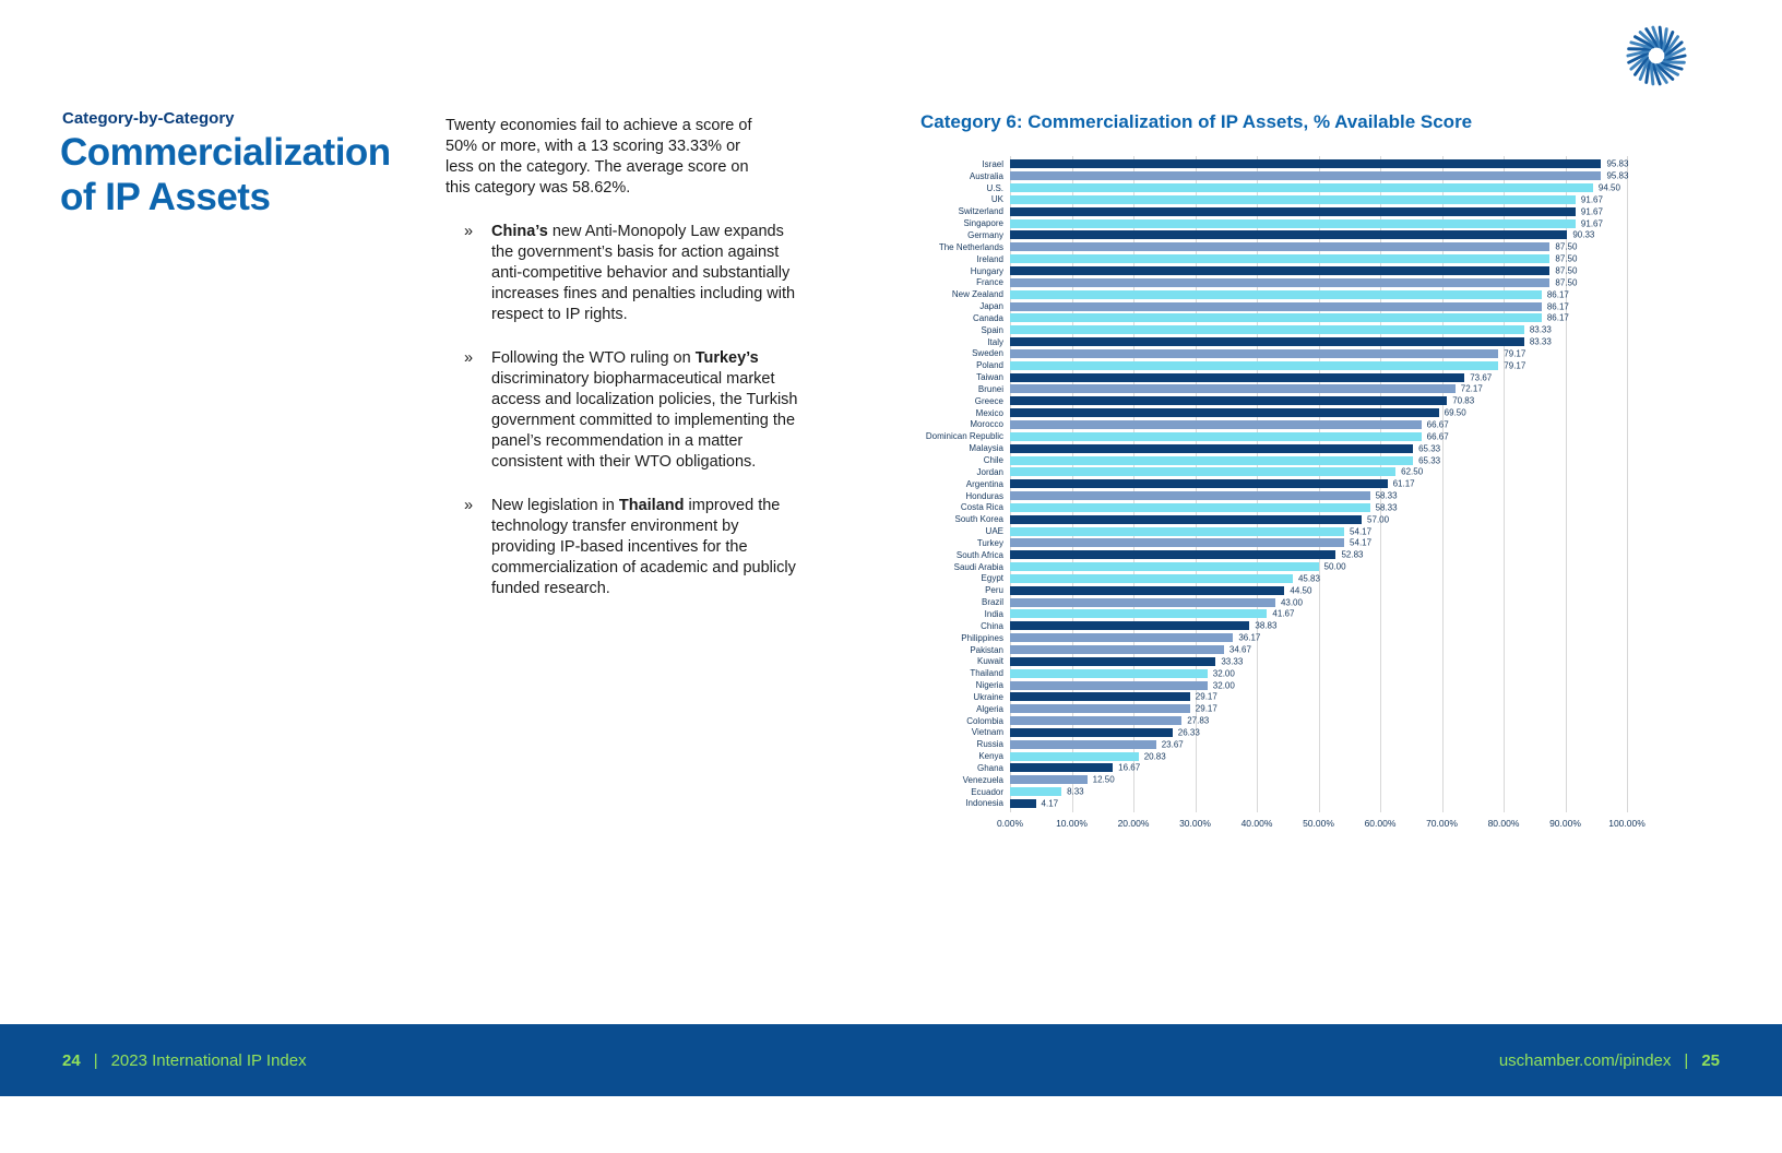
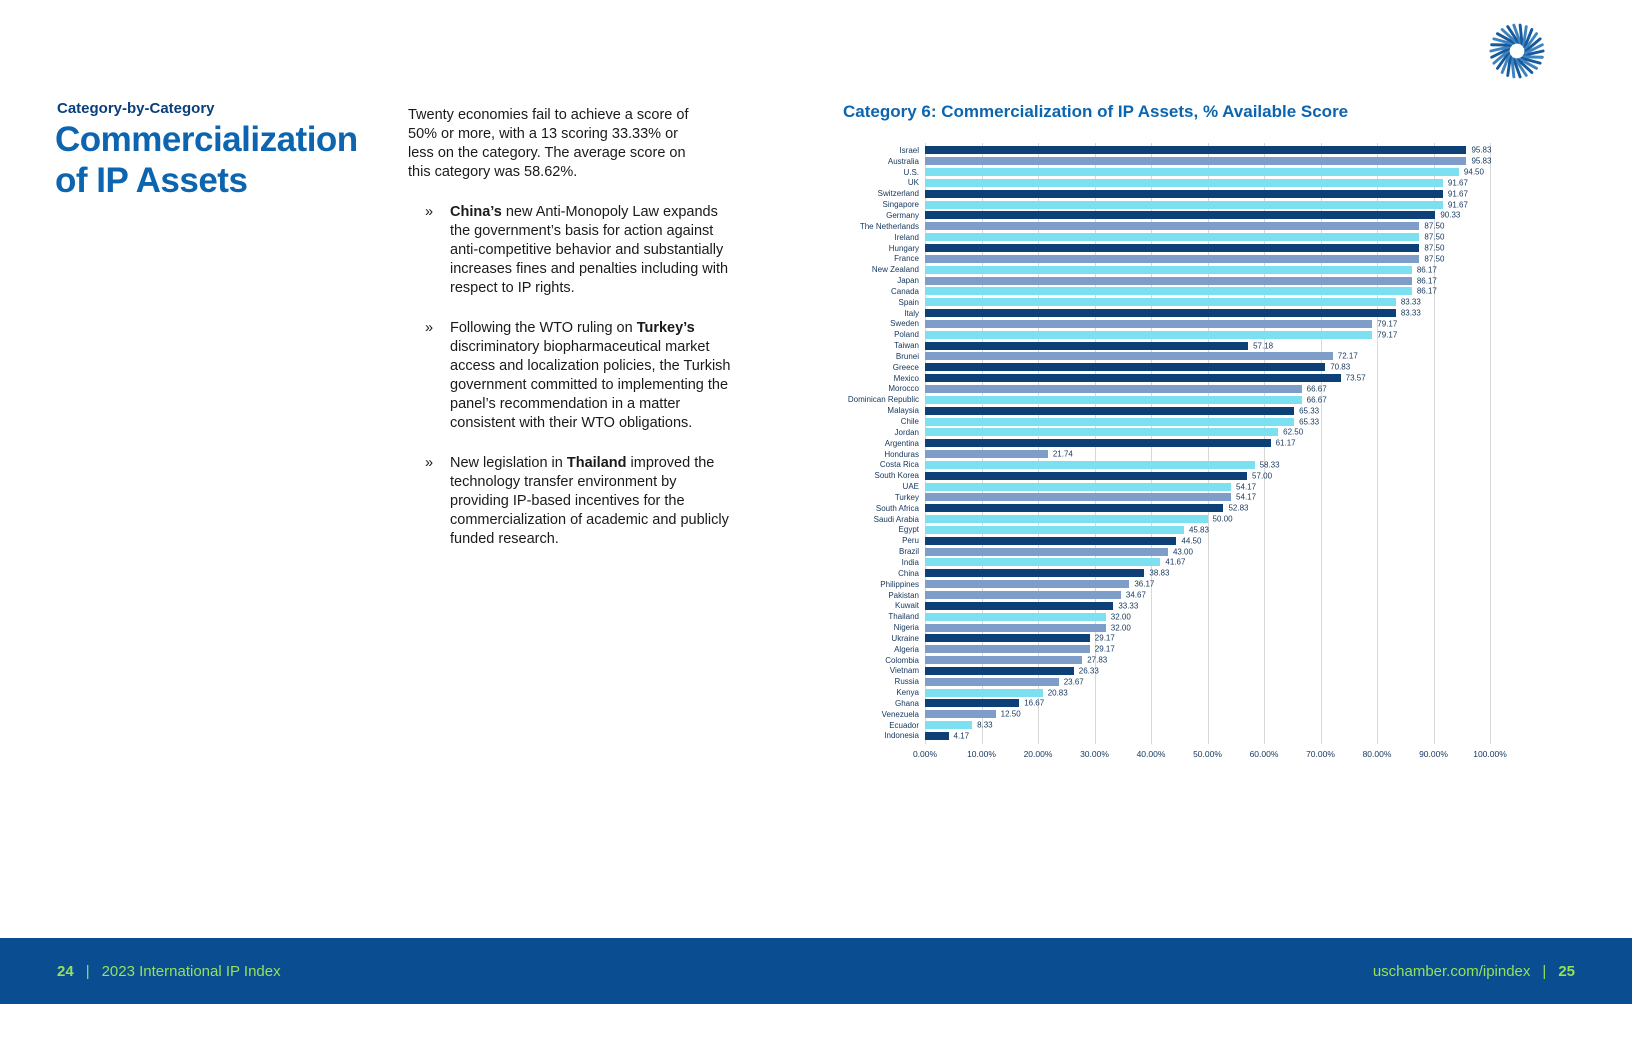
Taiwan: 73.67 -> 57.18
Mexico: 69.50 -> 73.57
Honduras: 58.33 -> 21.74
